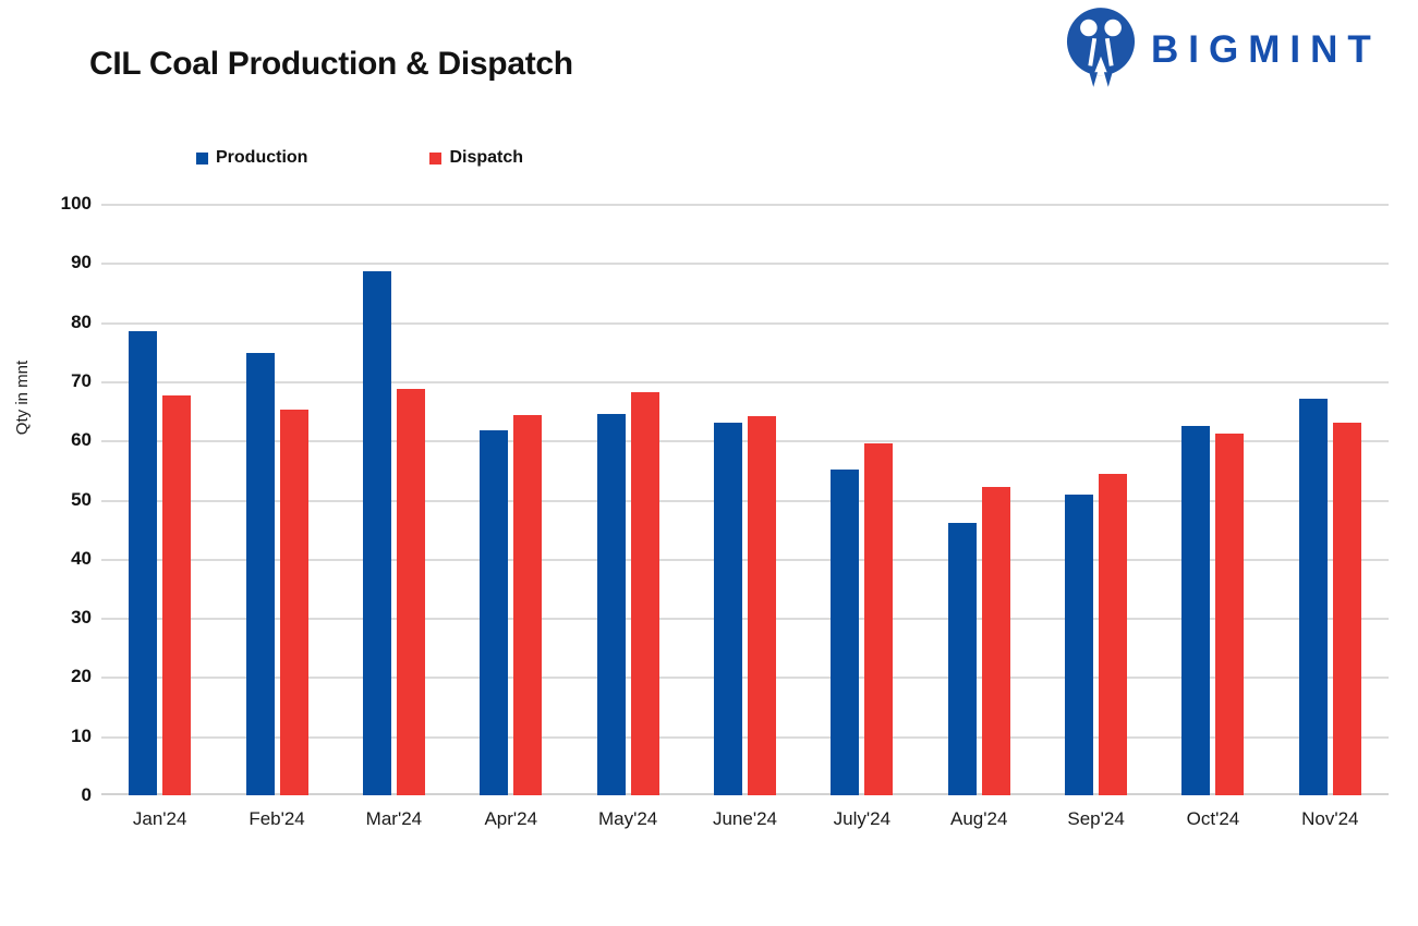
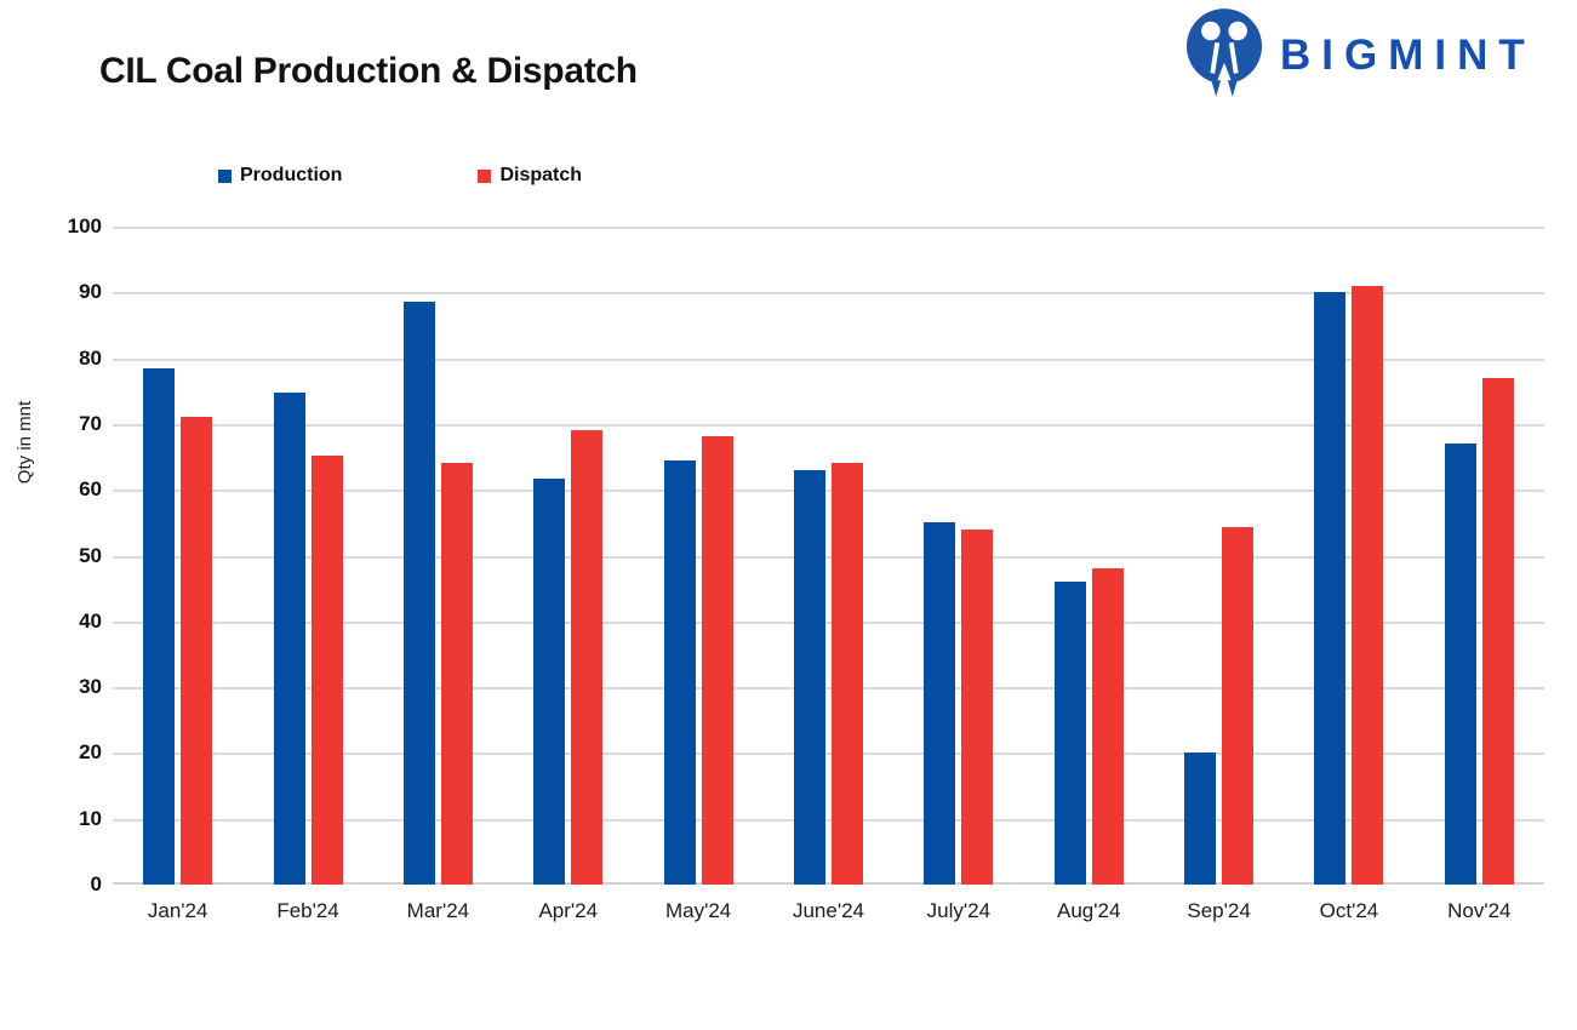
Dispatch/Jan'24: 68 -> 71
Dispatch/Mar'24: 69 -> 64
Dispatch/Apr'24: 64 -> 69
Dispatch/July'24: 60 -> 54
Dispatch/Aug'24: 52 -> 48
Production/Sep'24: 51 -> 20
Production/Oct'24: 62 -> 90
Dispatch/Oct'24: 61 -> 91
Dispatch/Nov'24: 63 -> 77
